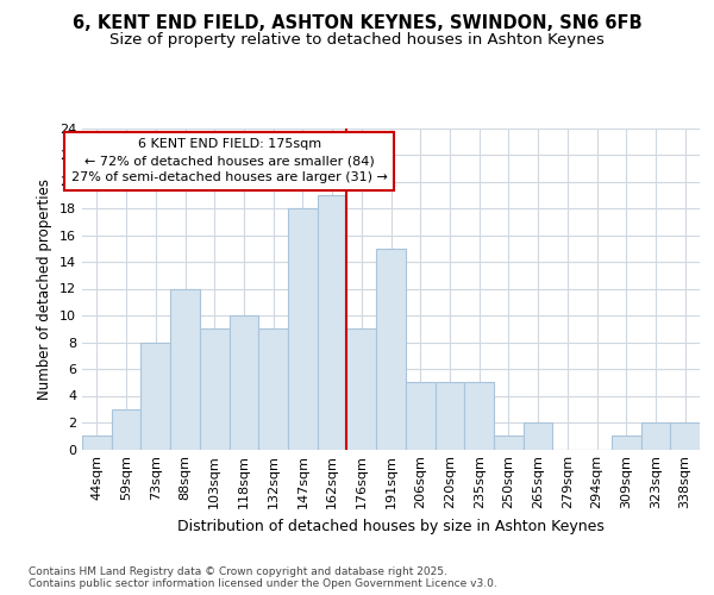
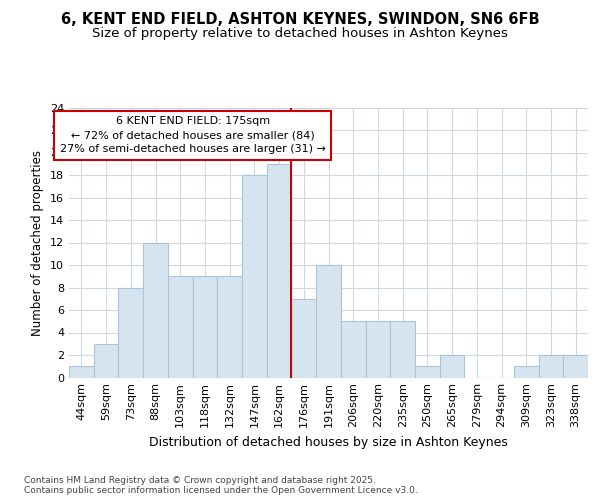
118sqm: 10 -> 9
176sqm: 9 -> 7
191sqm: 15 -> 10
